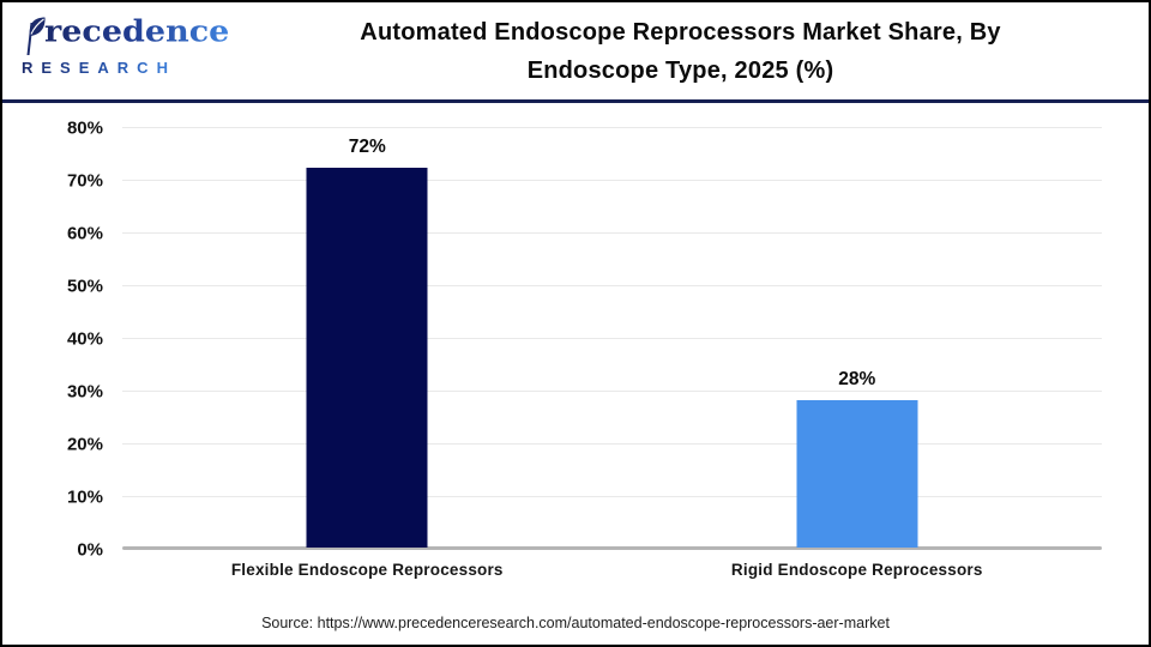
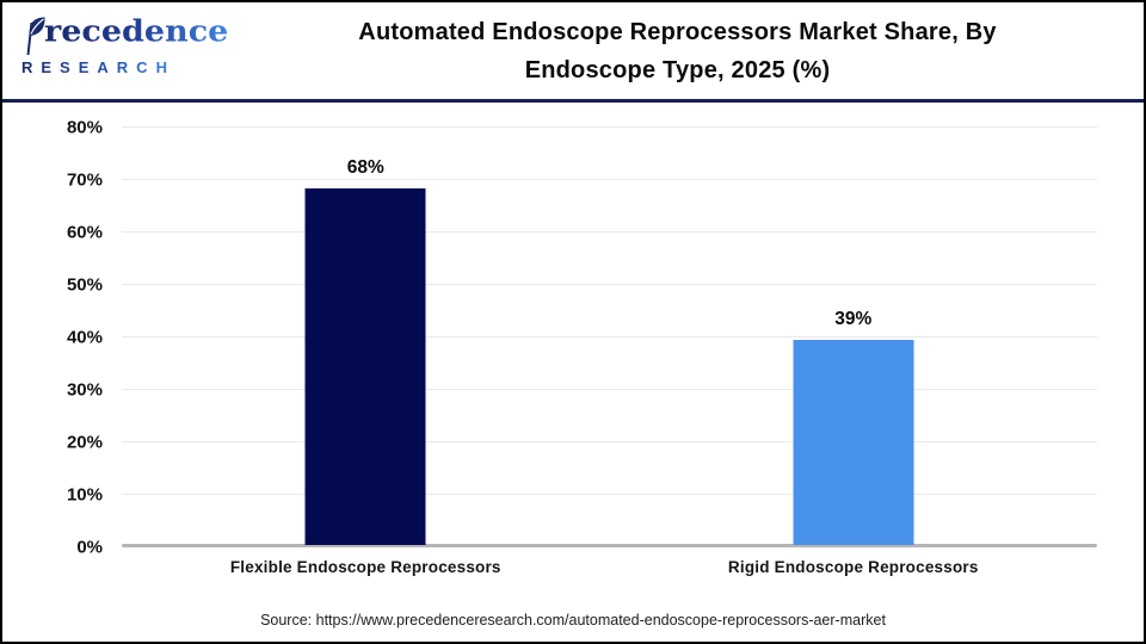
Flexible Endoscope Reprocessors: 72% -> 68%
Rigid Endoscope Reprocessors: 28% -> 39%
